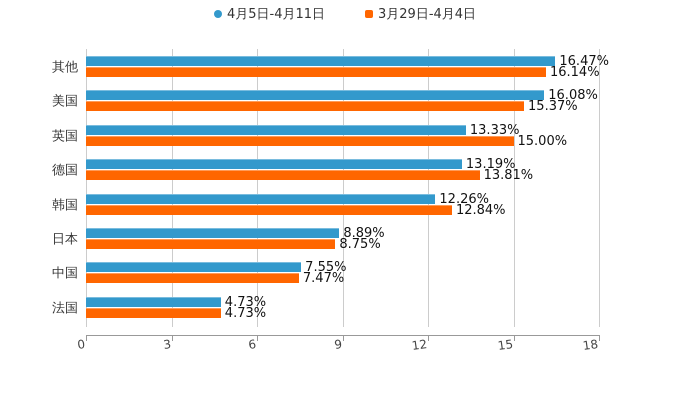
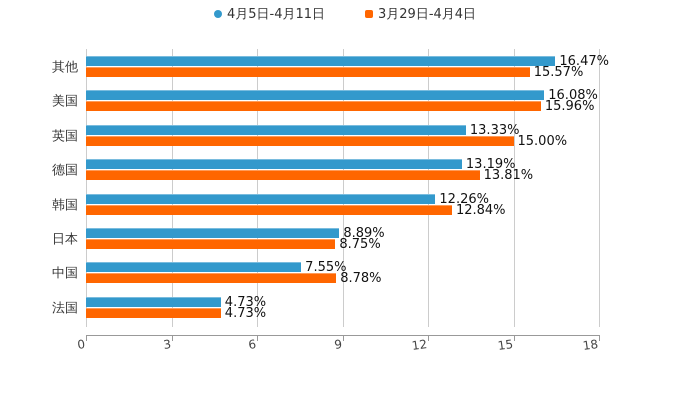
3月29日-4月4日/其他: 16.14% -> 15.57%
3月29日-4月4日/美国: 15.37% -> 15.96%
3月29日-4月4日/中国: 7.47% -> 8.78%
